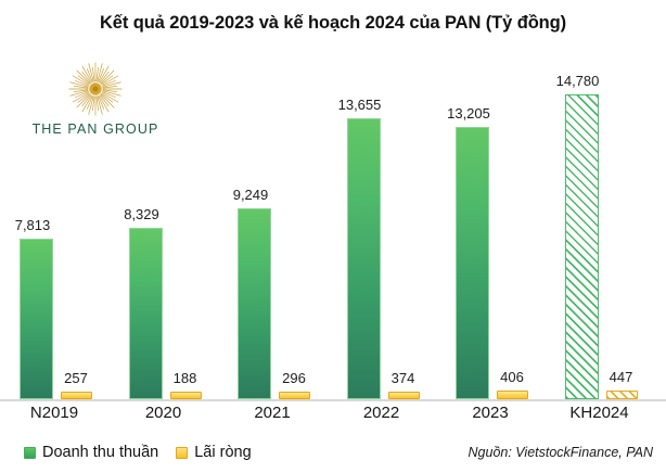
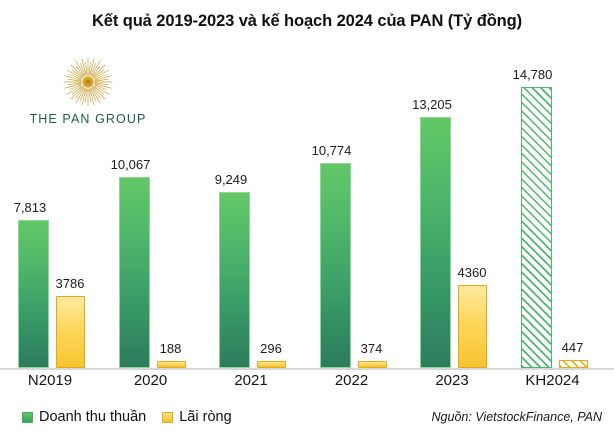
Lãi ròng/N2019: 257 -> 3786
Doanh thu thuần/2020: 8,329 -> 10,067
Doanh thu thuần/2022: 13,655 -> 10,774
Lãi ròng/2023: 406 -> 4360
